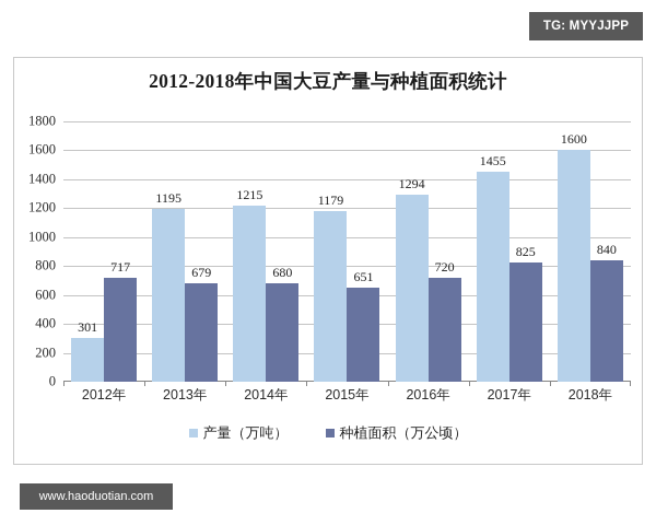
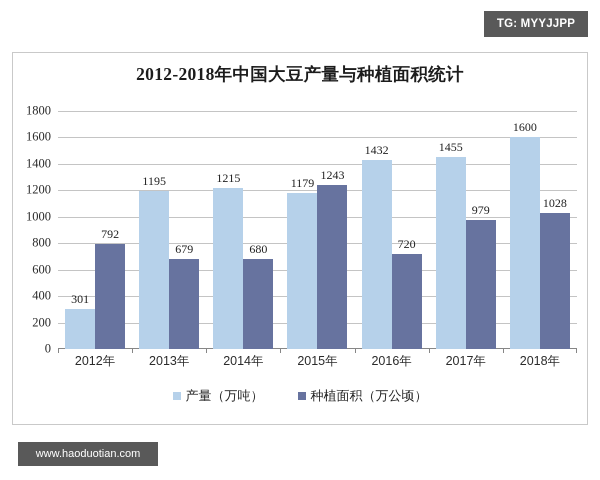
种植面积（万公顷）/2012年: 717 -> 792
种植面积（万公顷）/2015年: 651 -> 1243
产量（万吨）/2016年: 1294 -> 1432
种植面积（万公顷）/2017年: 825 -> 979
种植面积（万公顷）/2018年: 840 -> 1028
